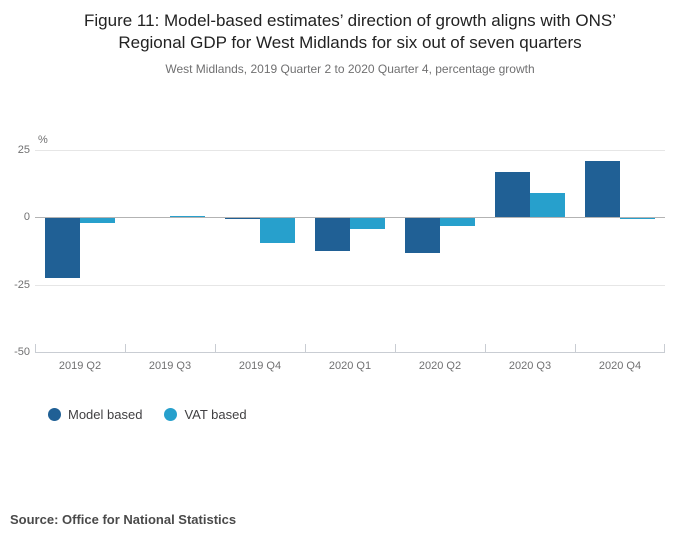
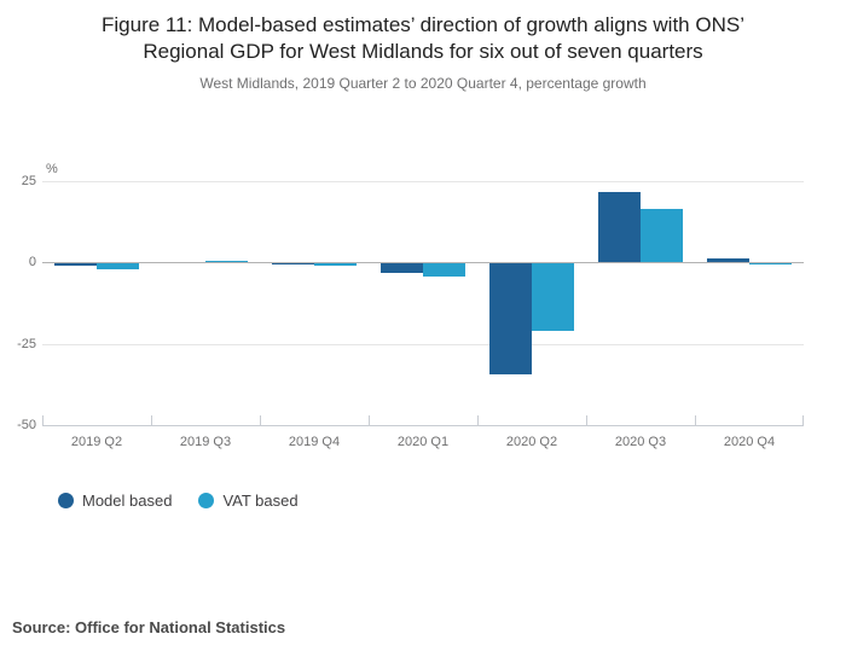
Model based/2019 Q2: -22 -> -1
VAT based/2019 Q4: -9 -> -1
Model based/2020 Q1: -12 -> -3
Model based/2020 Q2: -13 -> -34
VAT based/2020 Q2: -3 -> -20
Model based/2020 Q3: 17 -> 22
VAT based/2020 Q3: 9 -> 16
Model based/2020 Q4: 21 -> 1
